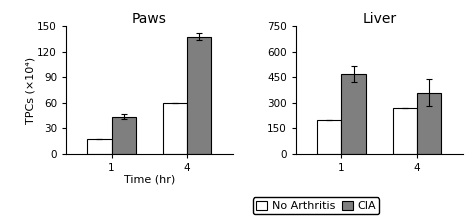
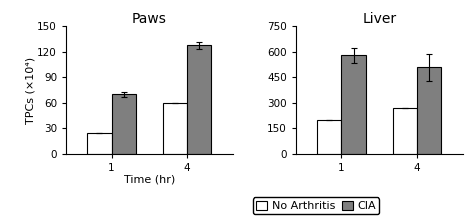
Paws/No Arthritis/1: 18 -> 25
Paws/CIA/1: 44 -> 70
Paws/CIA/4: 138 -> 128
Liver/CIA/1: 470 -> 580
Liver/CIA/4: 360 -> 510
